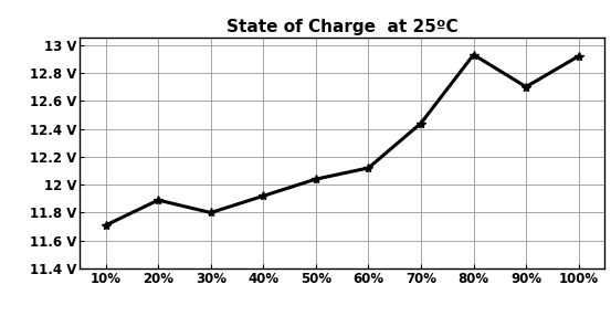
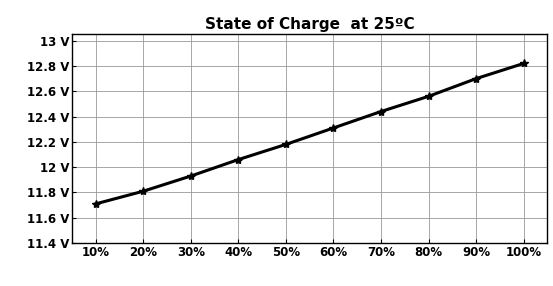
20%: 11.89 V -> 11.81 V
30%: 11.80 V -> 11.93 V
40%: 11.92 V -> 12.06 V
50%: 12.04 V -> 12.18 V
60%: 12.12 V -> 12.31 V
80%: 12.93 V -> 12.56 V
100%: 12.92 V -> 12.82 V
